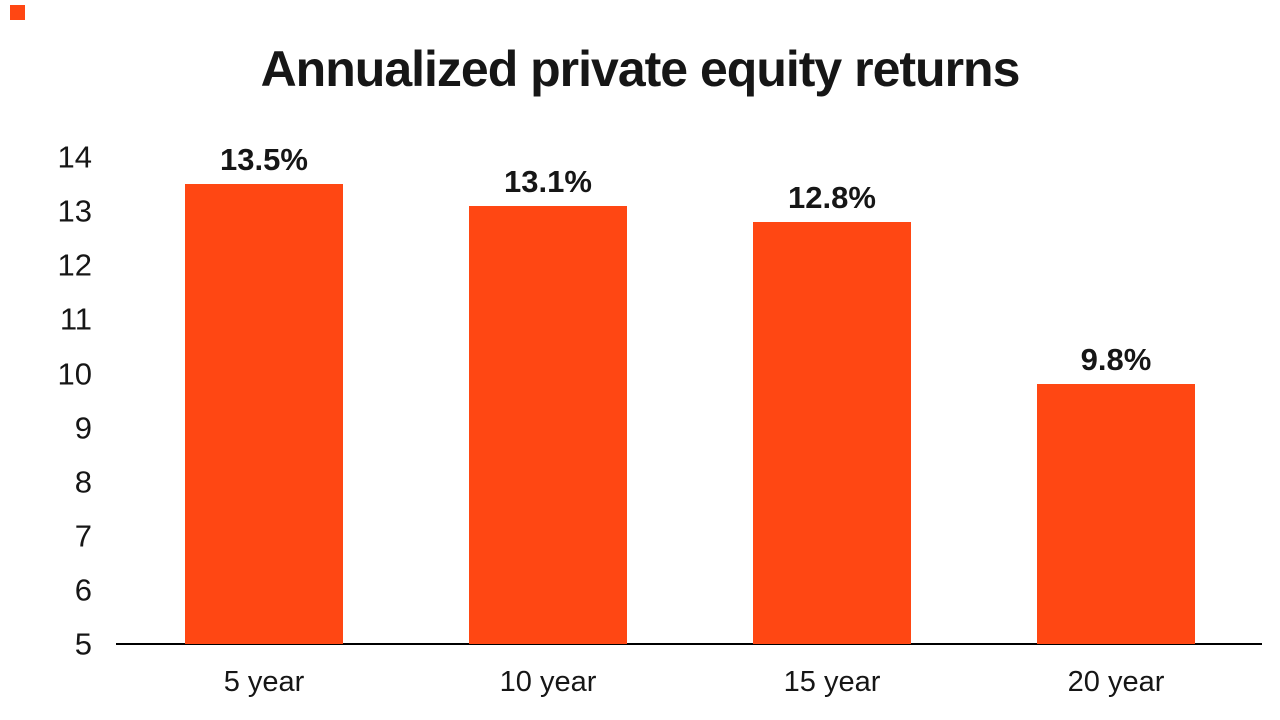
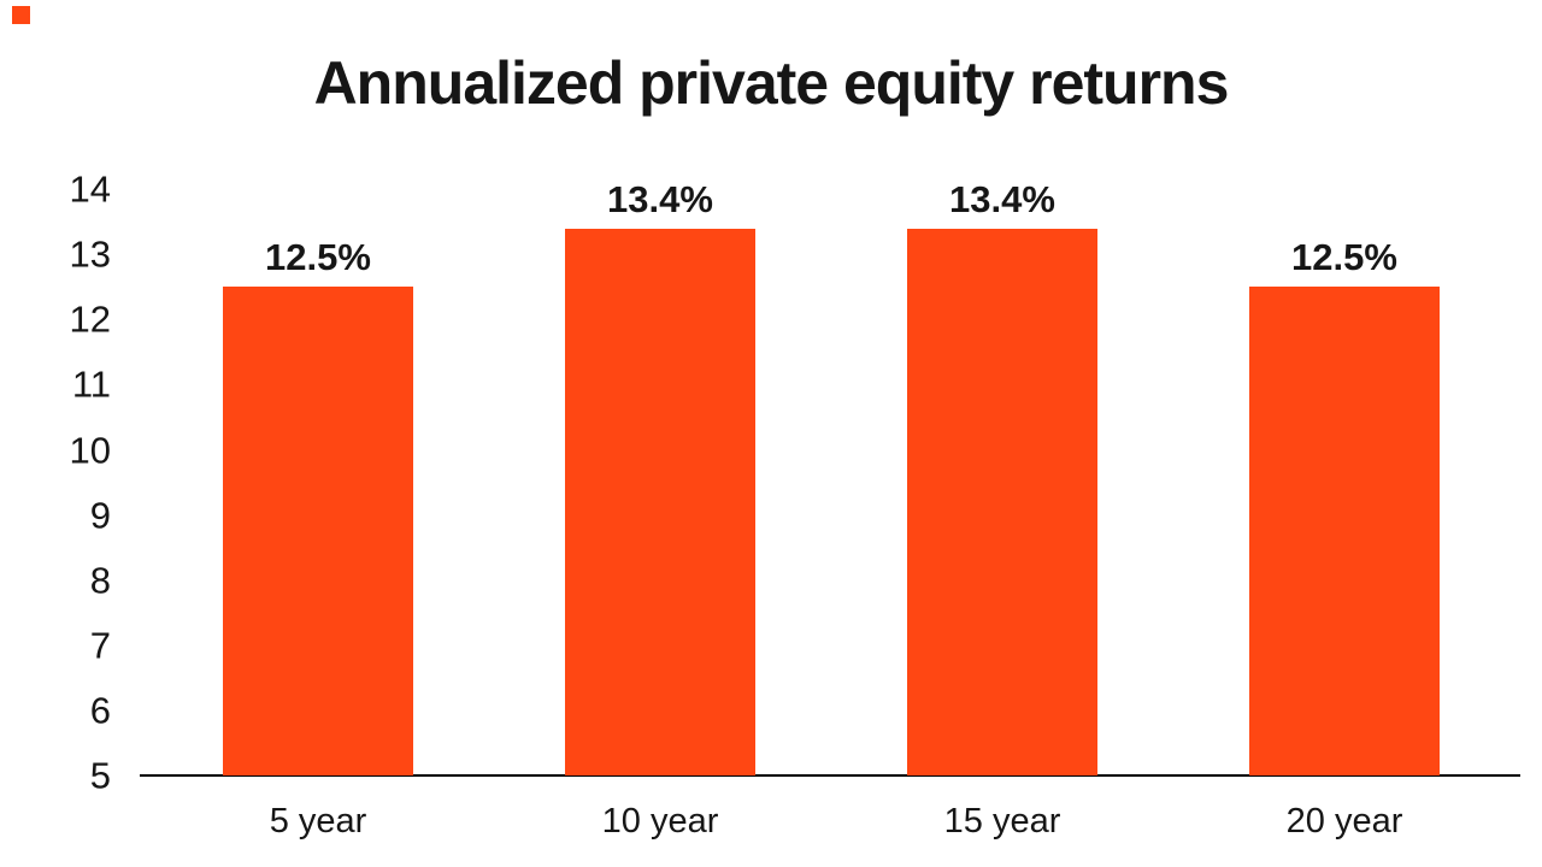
5 year: 13.5% -> 12.5%
10 year: 13.1% -> 13.4%
15 year: 12.8% -> 13.4%
20 year: 9.8% -> 12.5%
